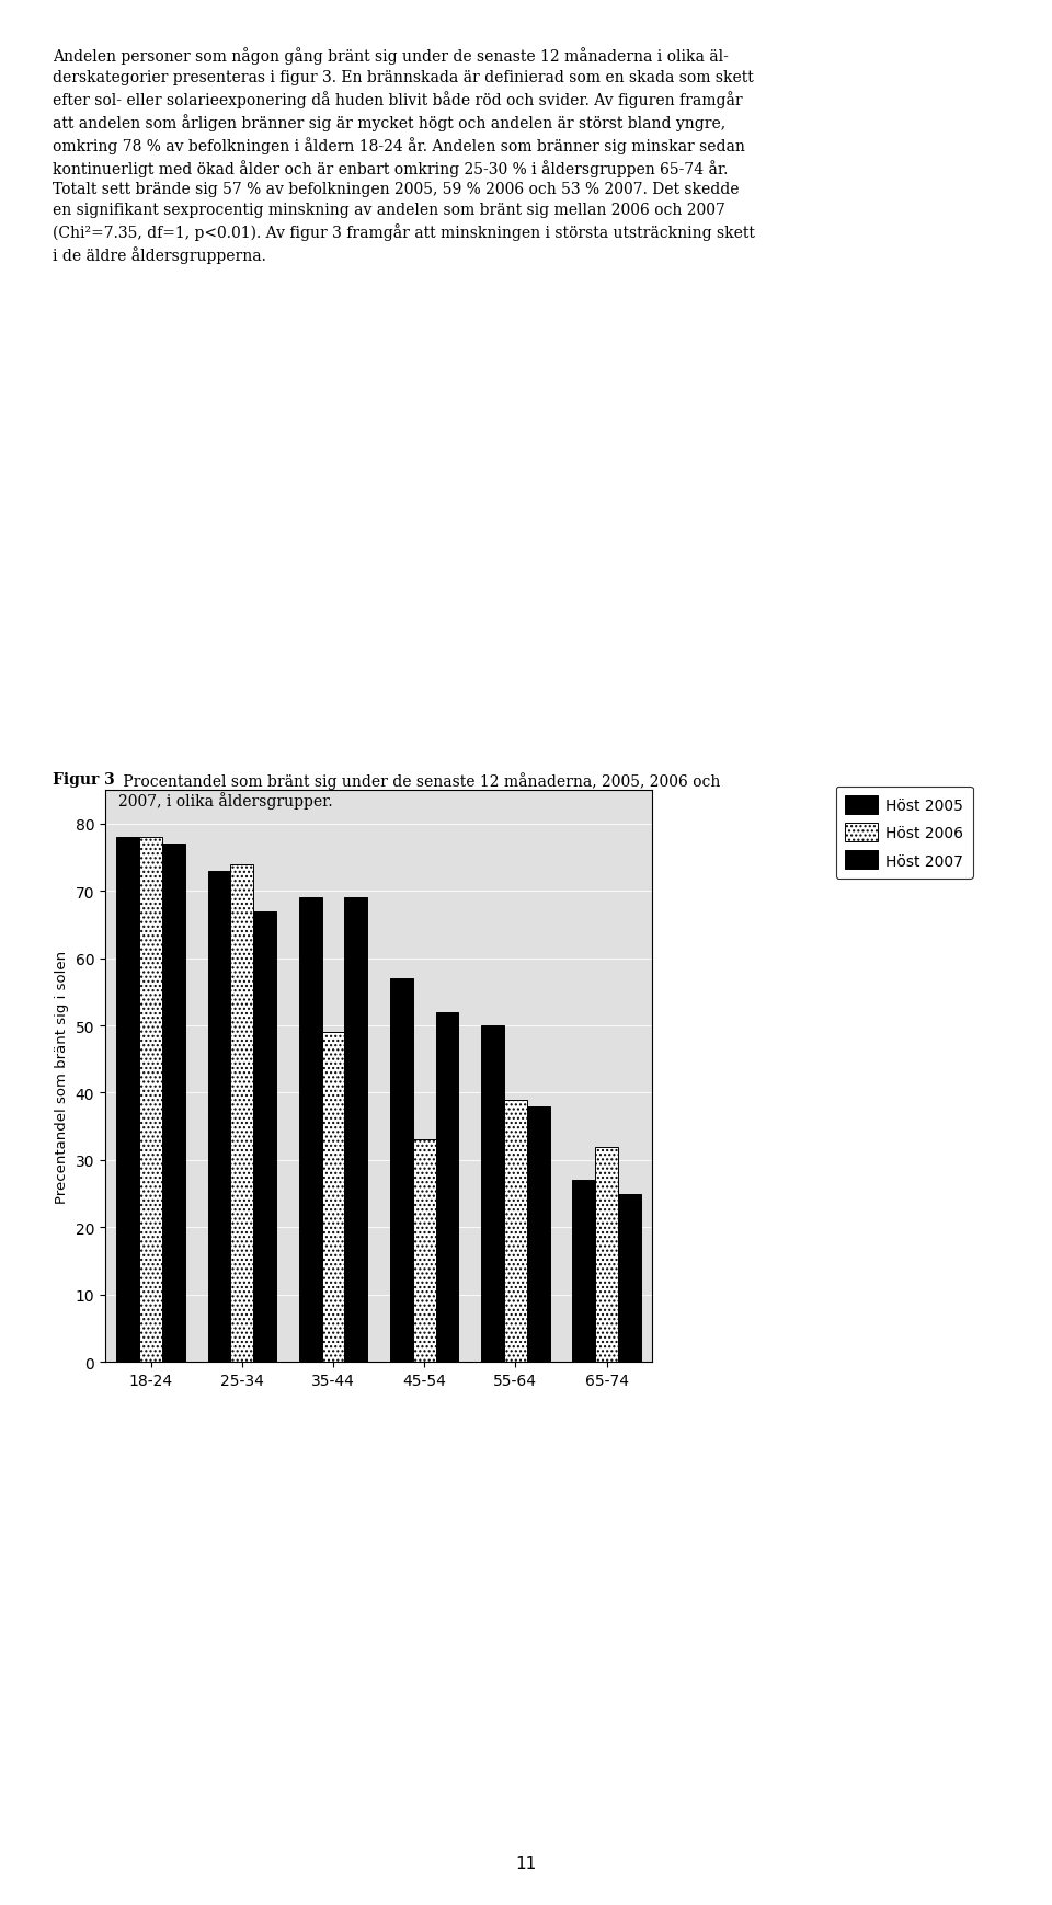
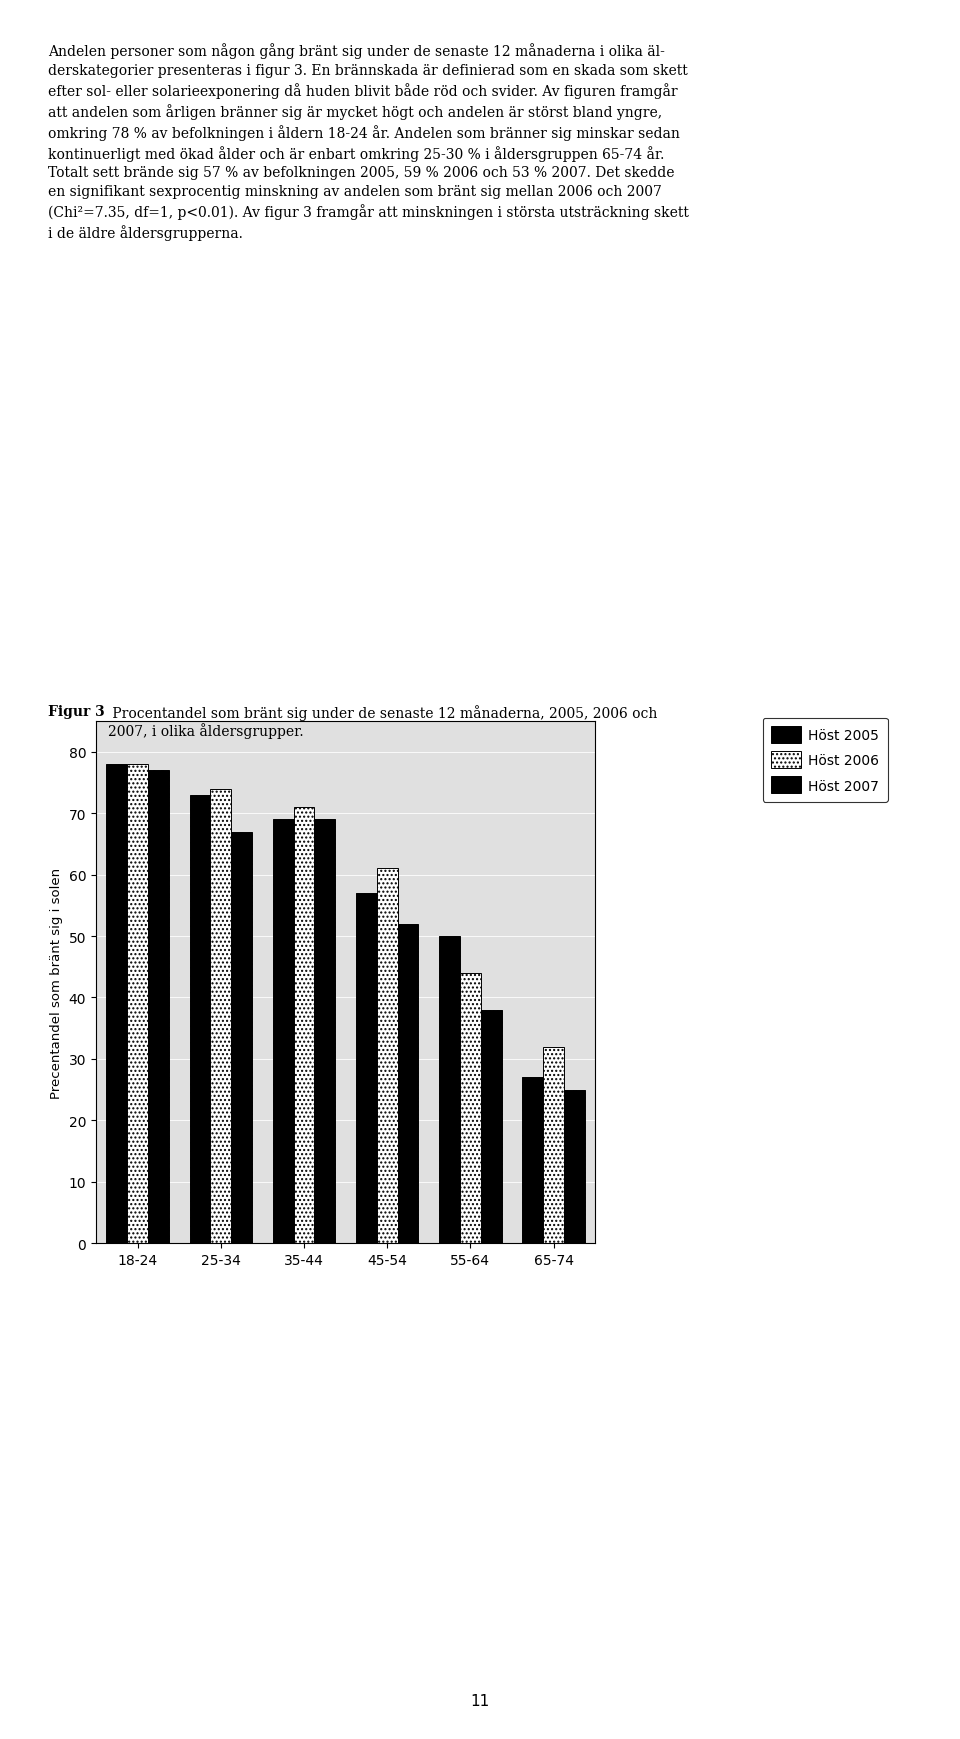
Höst 2006/35-44: 49 -> 71
Höst 2006/45-54: 33 -> 61
Höst 2006/55-64: 39 -> 44
